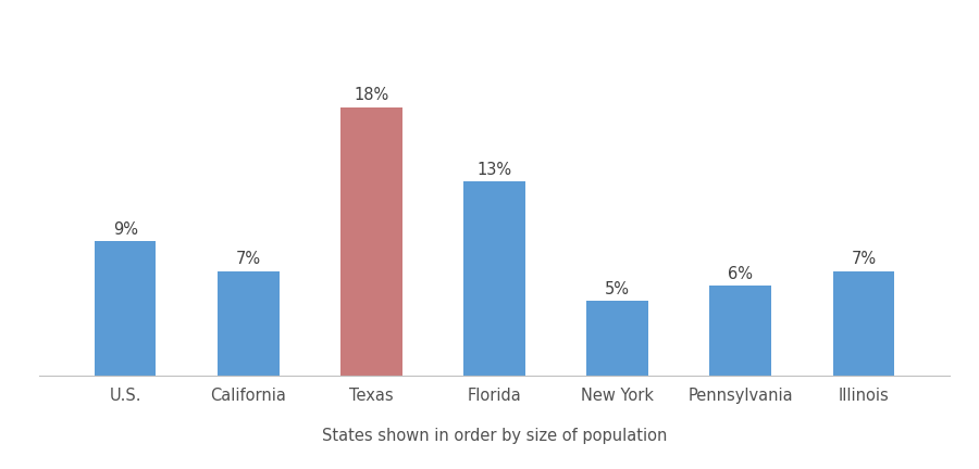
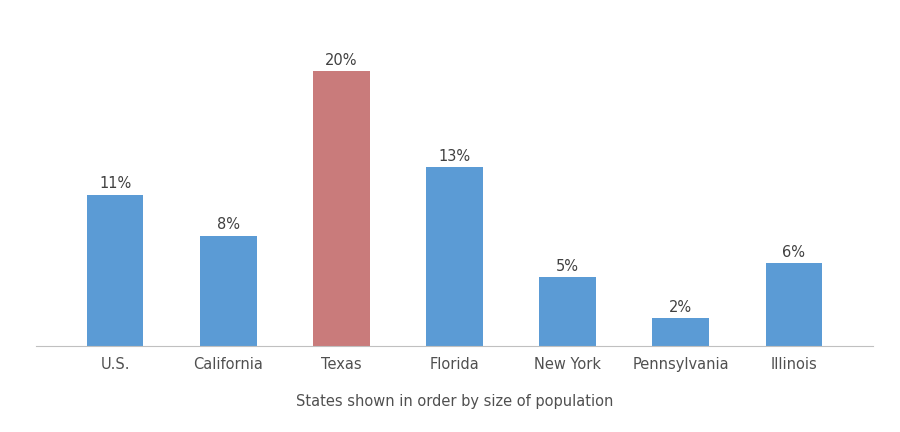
U.S.: 9% -> 11%
California: 7% -> 8%
Texas: 18% -> 20%
Pennsylvania: 6% -> 2%
Illinois: 7% -> 6%
